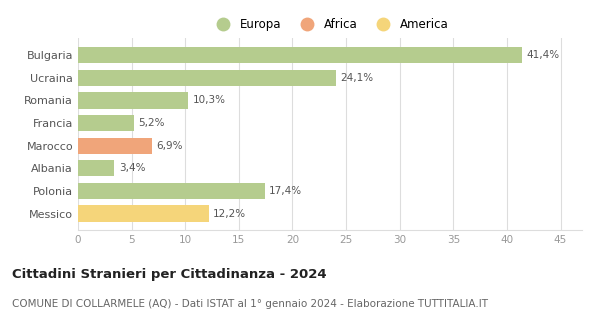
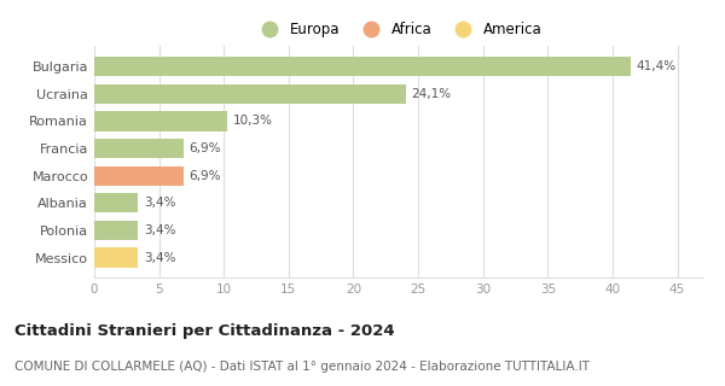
Francia: 5,2% -> 6,9%
Polonia: 17,4% -> 3,4%
Messico: 12,2% -> 3,4%
